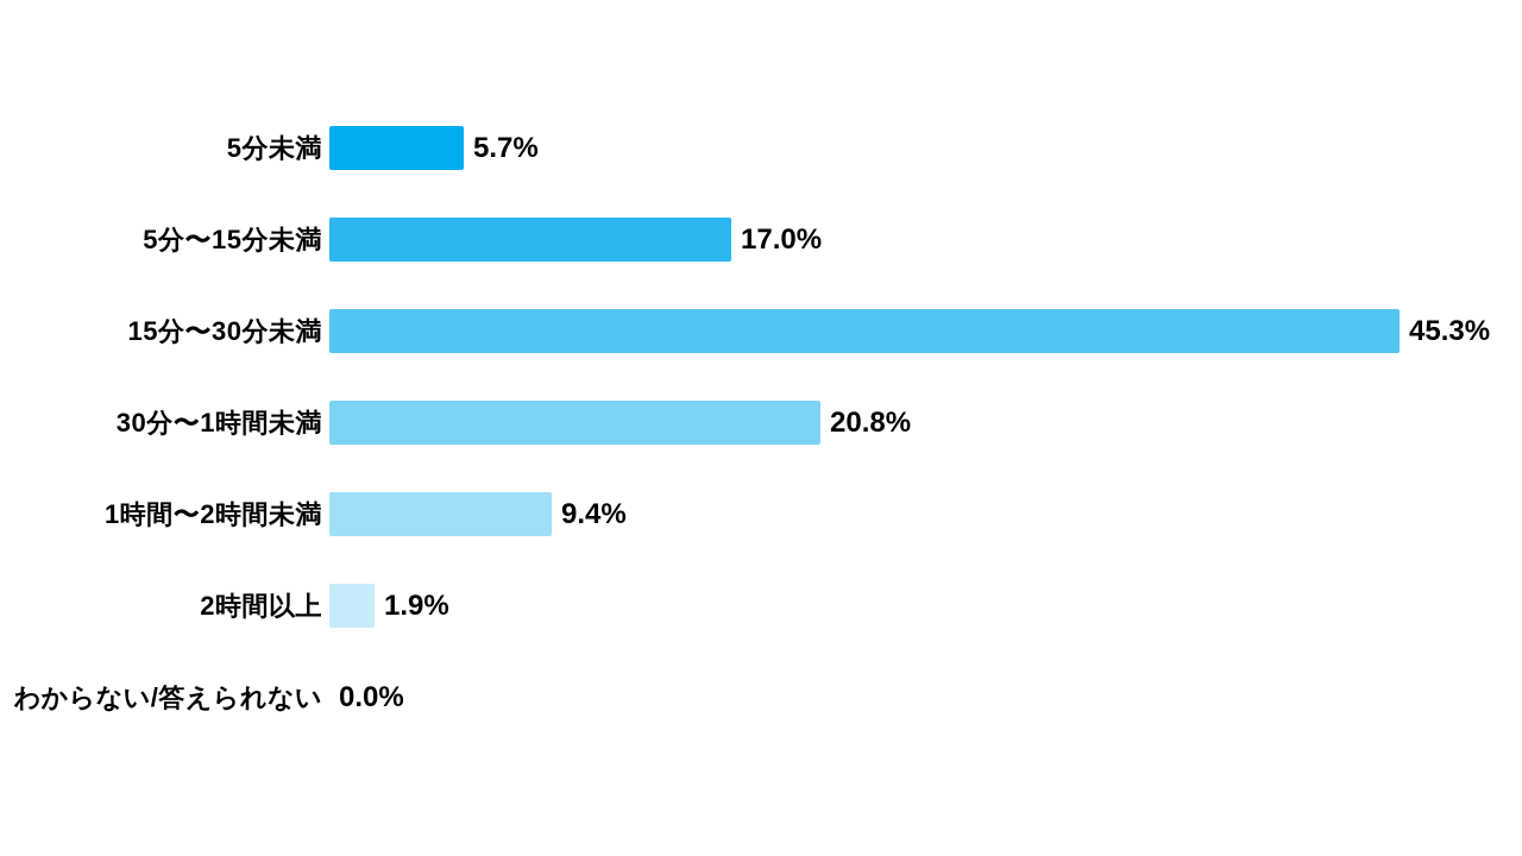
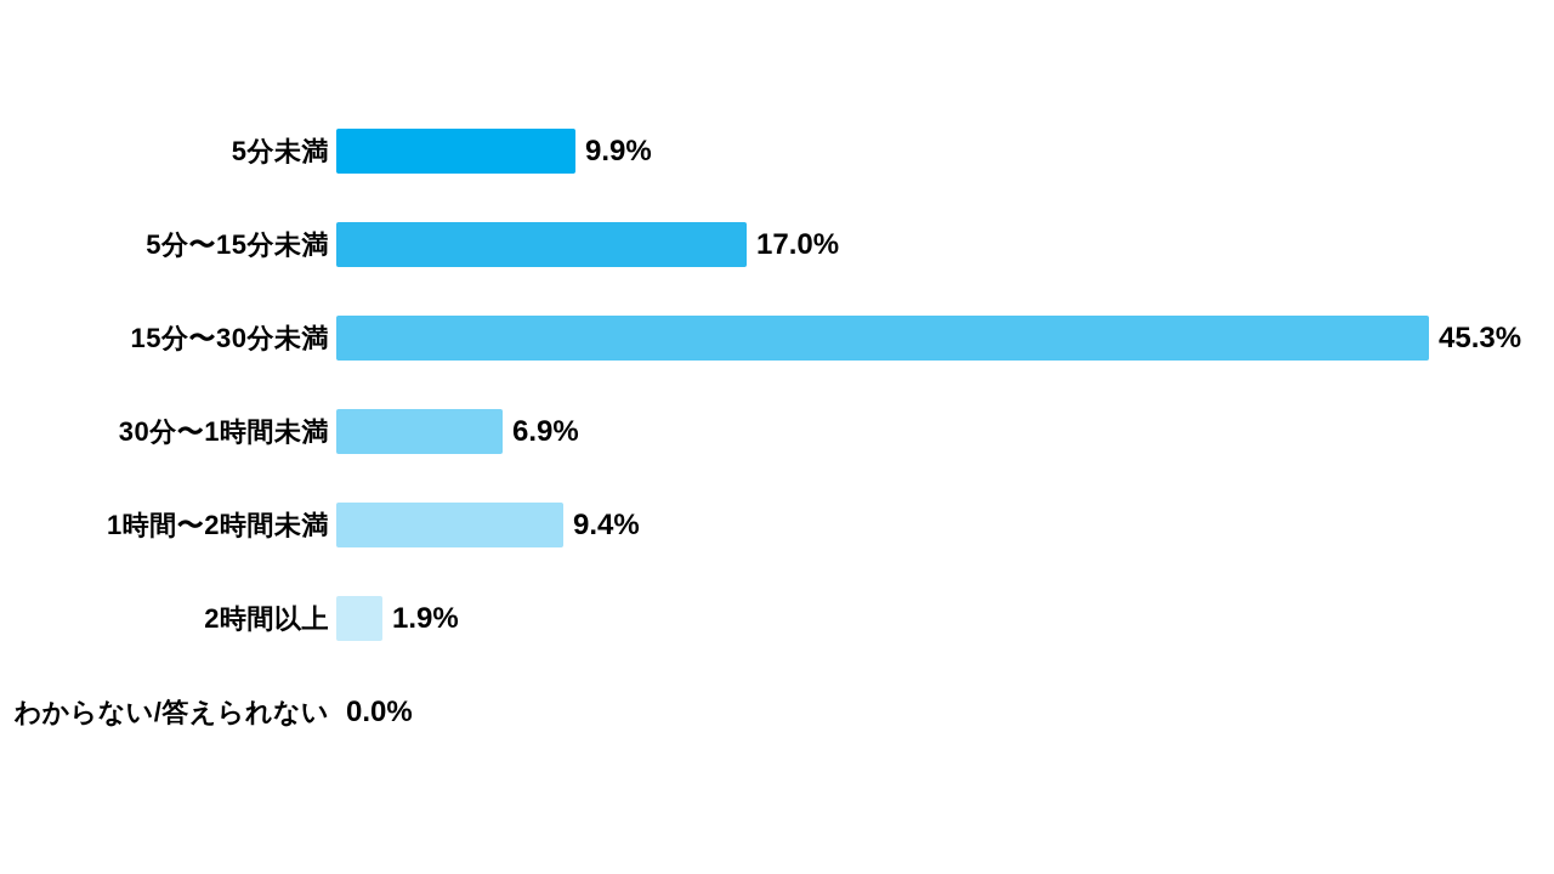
5分未満: 5.7% -> 9.9%
30分〜1時間未満: 20.8% -> 6.9%
